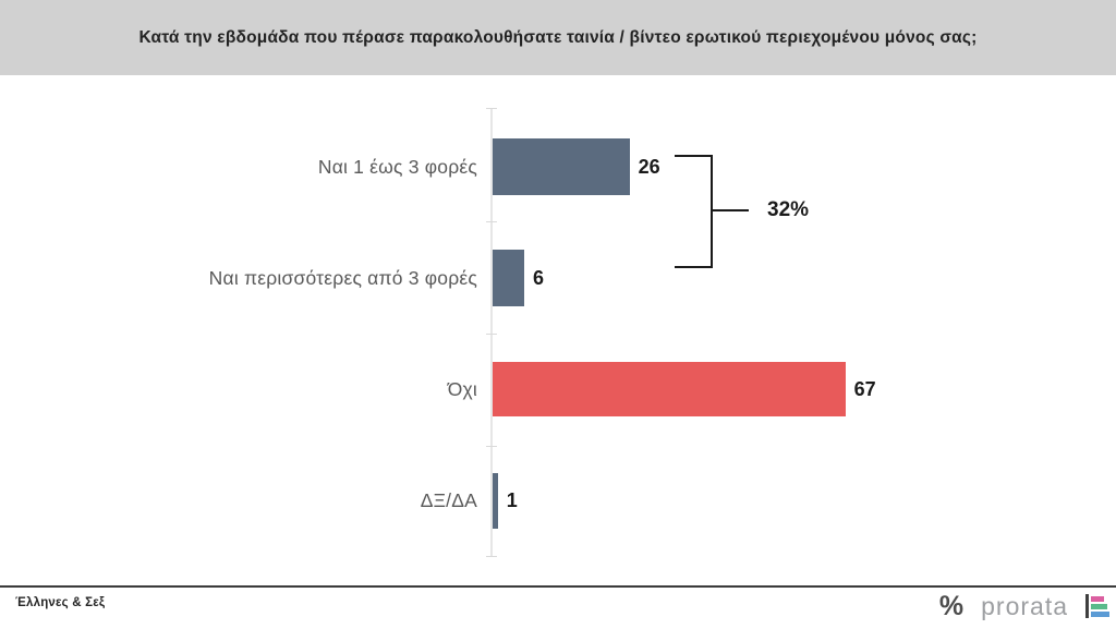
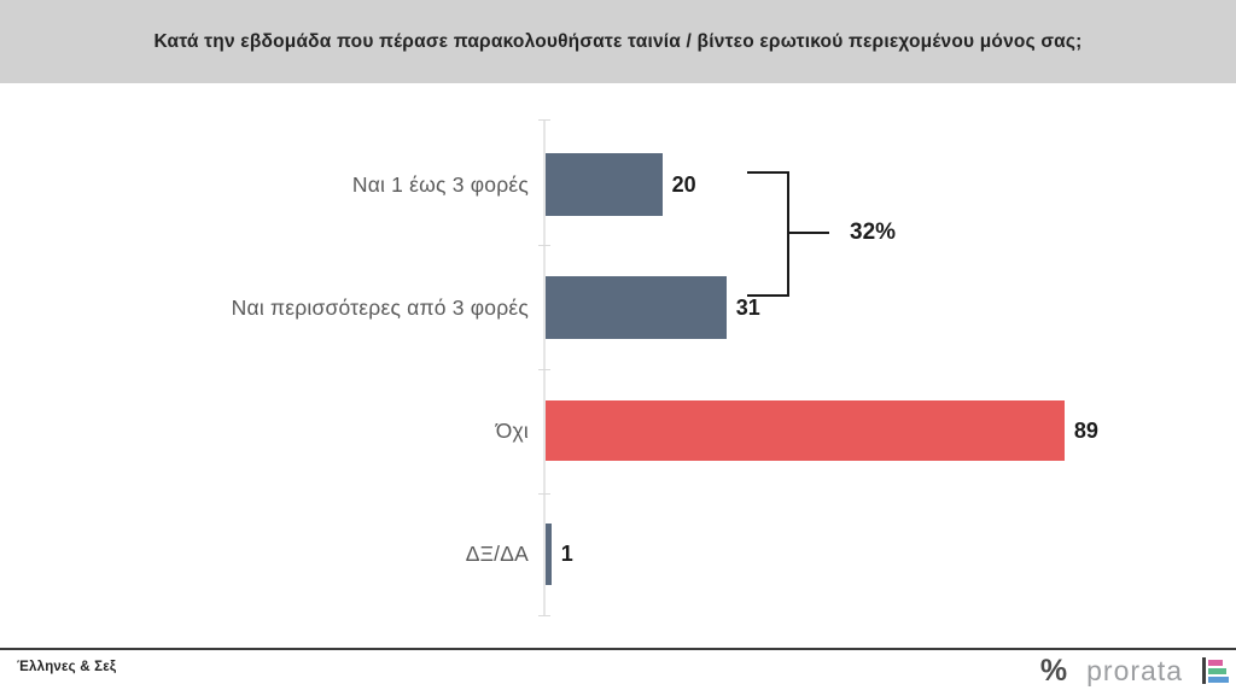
Ναι 1 έως 3 φορές: 26 -> 20
Ναι περισσότερες από 3 φορές: 6 -> 31
Όχι: 67 -> 89
